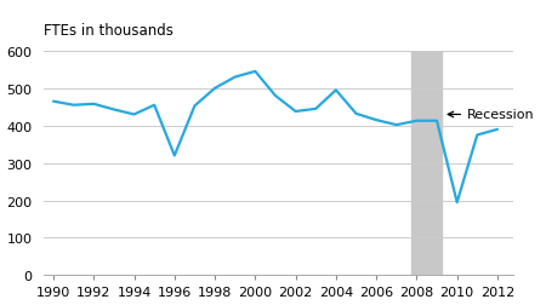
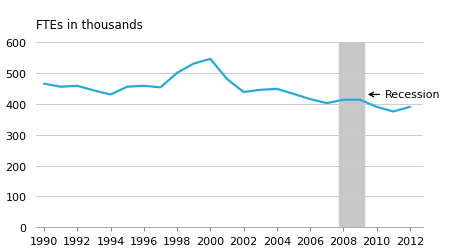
1996: 320 -> 458
2004: 495 -> 448
2010: 195 -> 390
